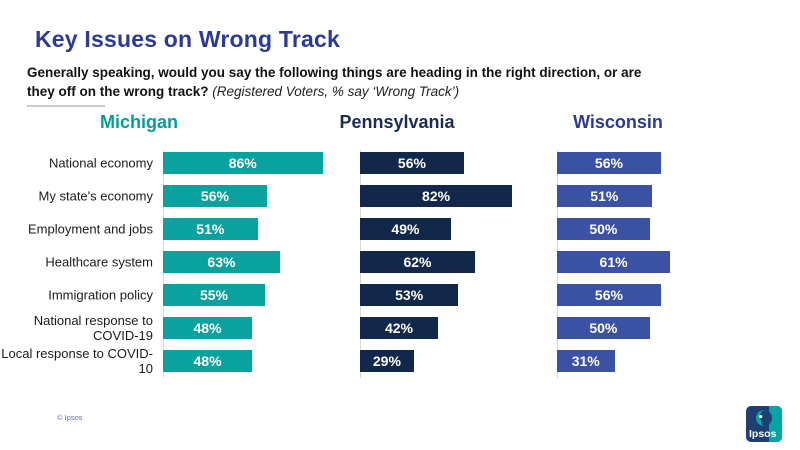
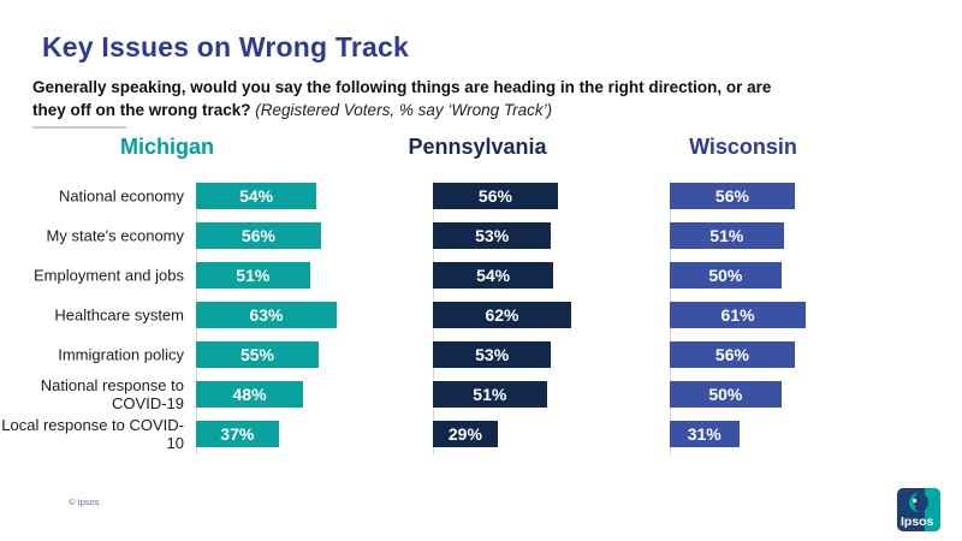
Michigan/National economy: 86% -> 54%
Pennsylvania/My state's economy: 82% -> 53%
Pennsylvania/Employment and jobs: 49% -> 54%
Pennsylvania/National response to COVID-19: 42% -> 51%
Michigan/Local response to COVID-10: 48% -> 37%
